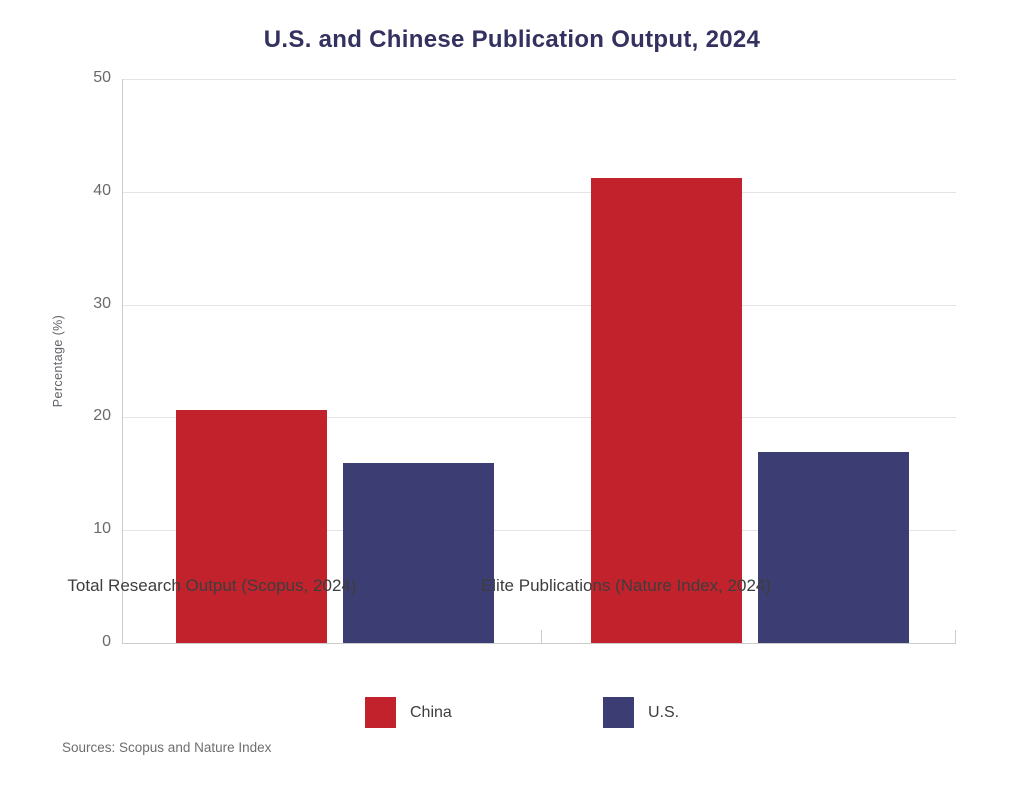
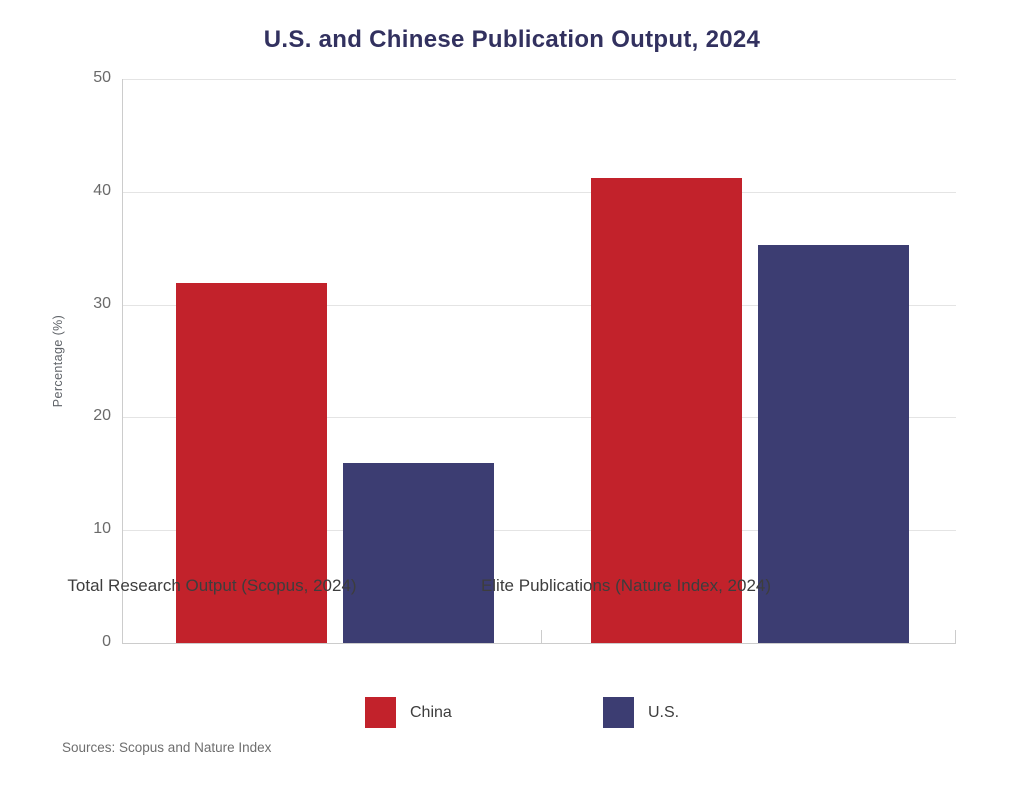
China/Total Research Output (Scopus, 2024): 20.7 -> 31.9
U.S./Elite Publications (Nature Index, 2024): 16.9 -> 35.3
